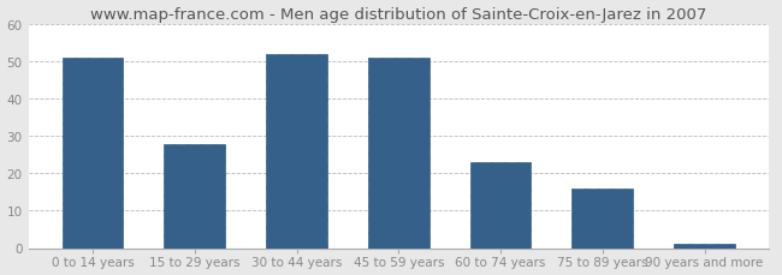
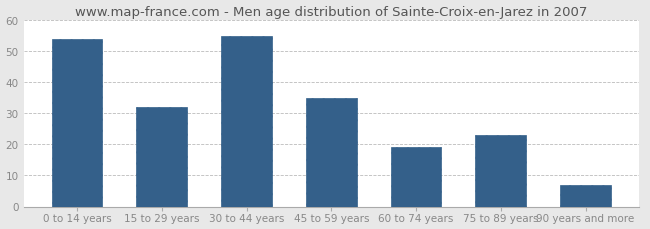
0 to 14 years: 51 -> 54
15 to 29 years: 28 -> 32
30 to 44 years: 52 -> 55
45 to 59 years: 51 -> 35
60 to 74 years: 23 -> 19
75 to 89 years: 16 -> 23
90 years and more: 1 -> 7
